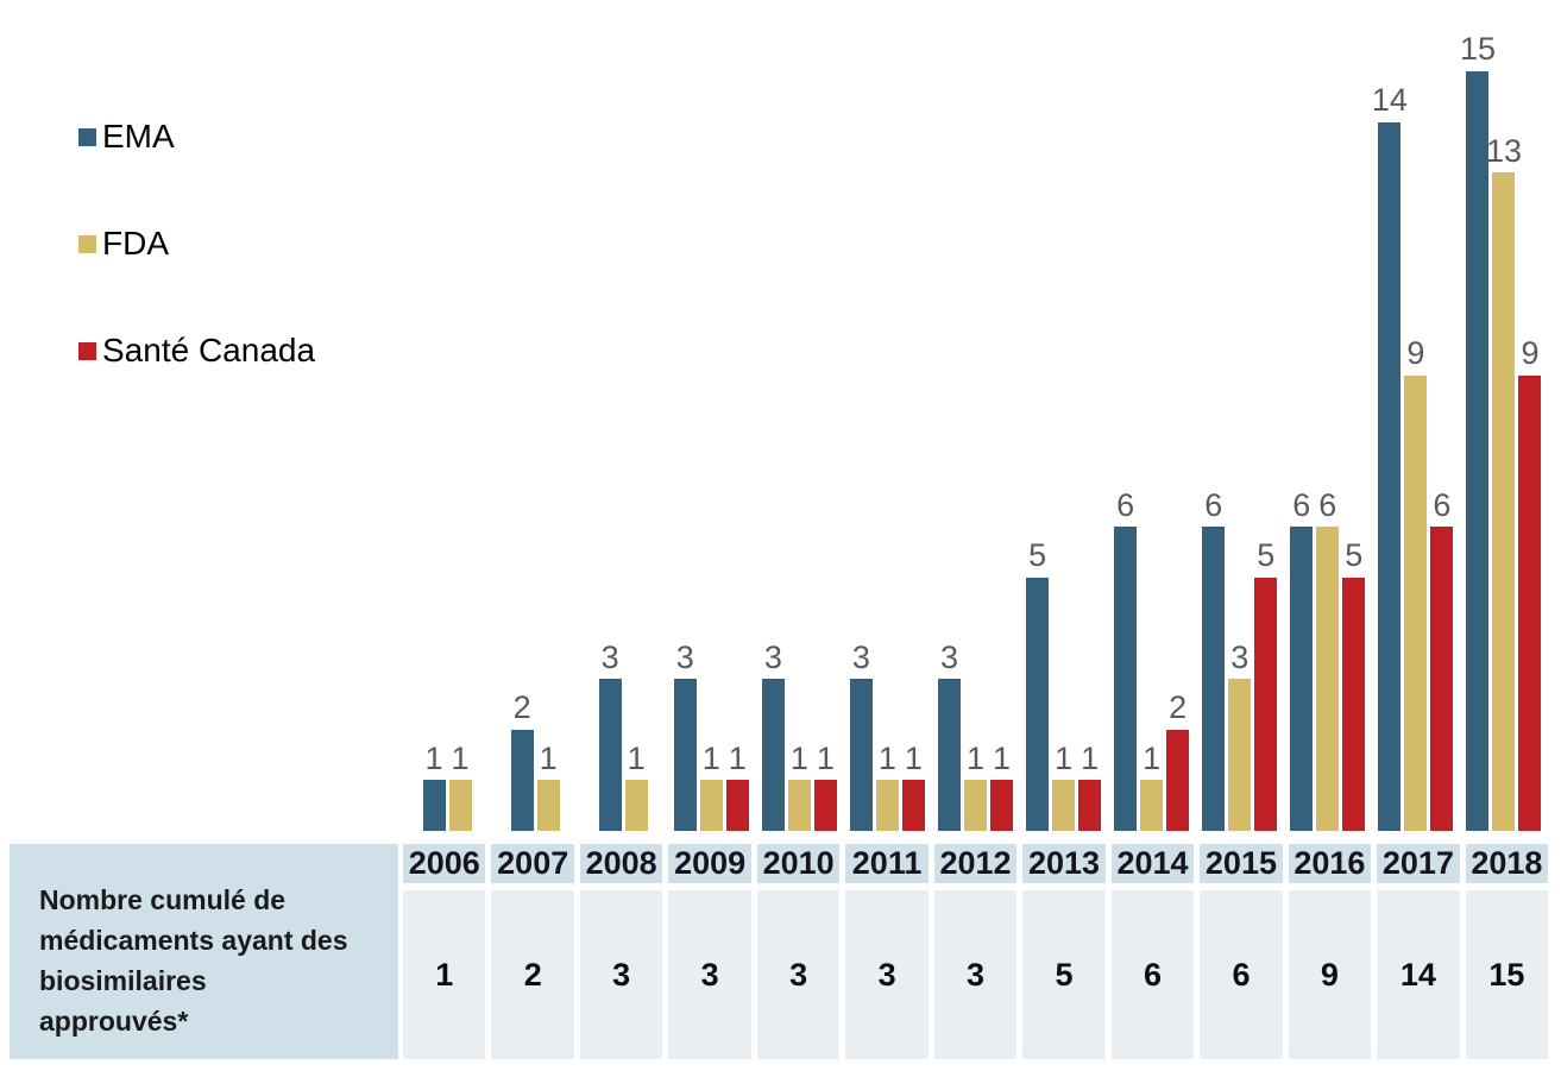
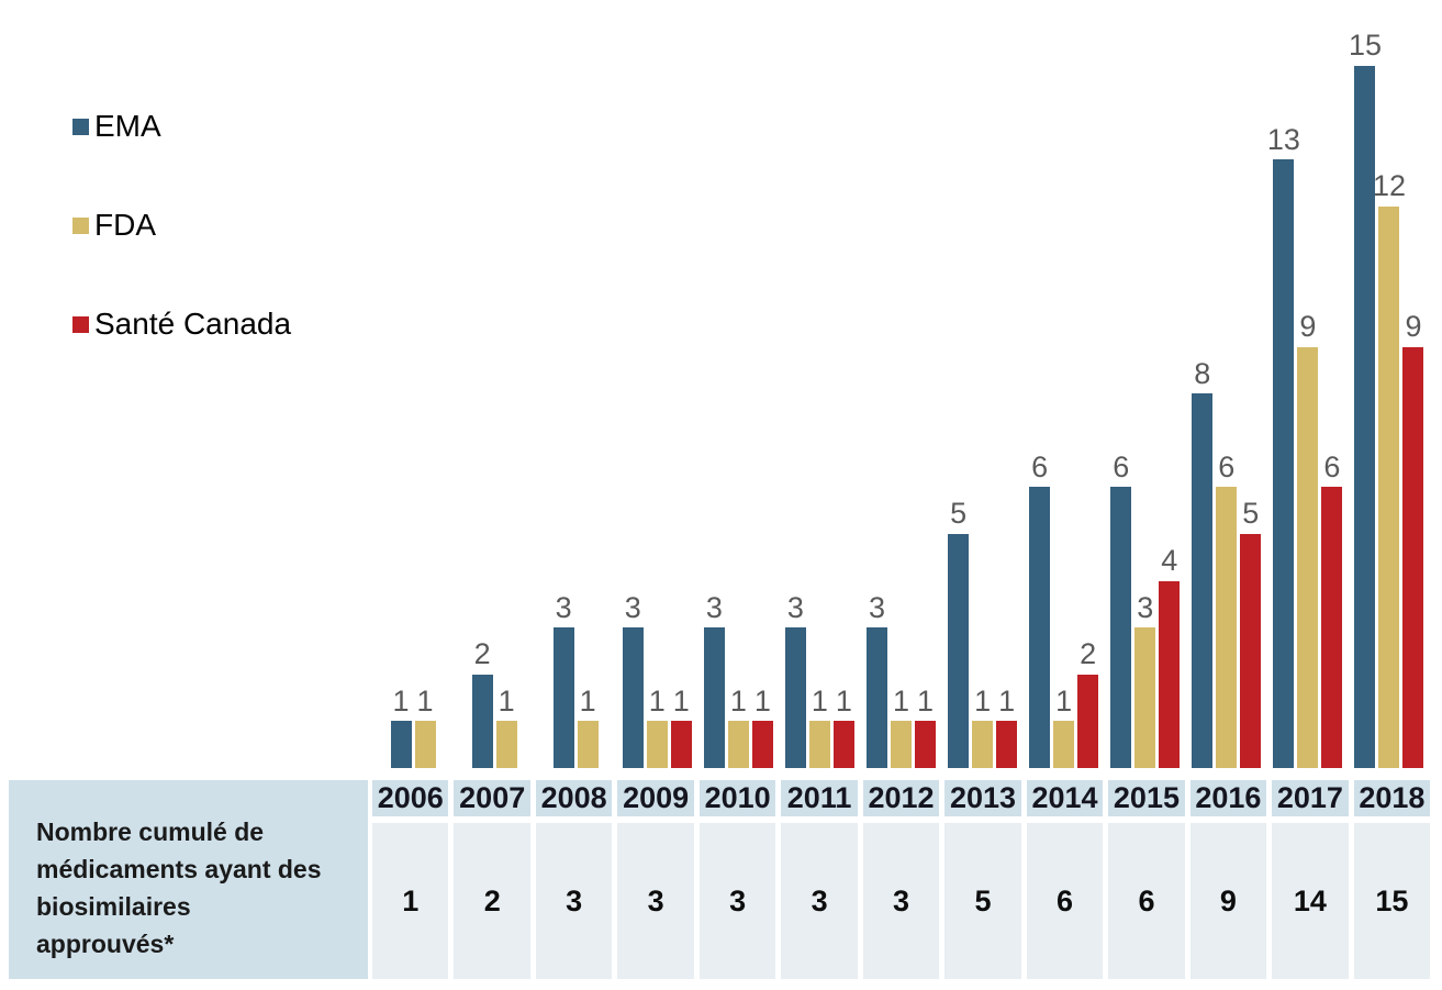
Santé Canada/2015: 5 -> 4
EMA/2016: 6 -> 8
EMA/2017: 14 -> 13
FDA/2018: 13 -> 12
